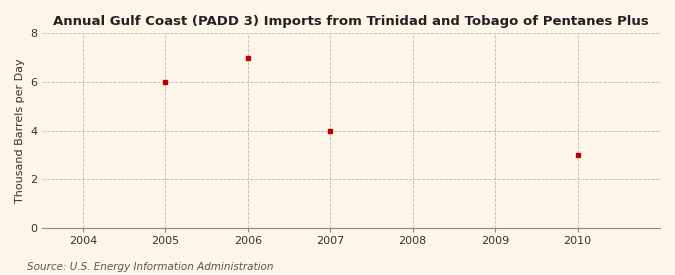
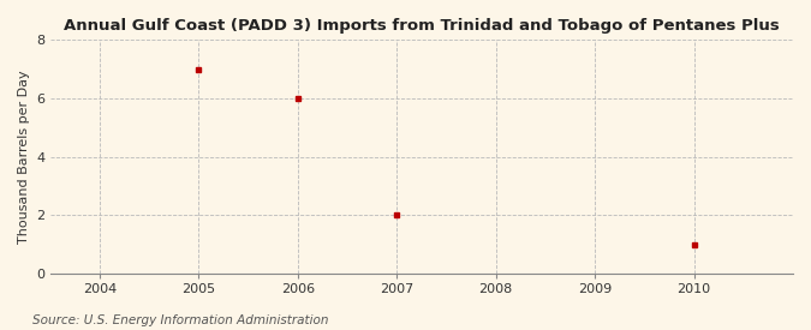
2005: 6 -> 7
2006: 7 -> 6
2007: 4 -> 2
2010: 3 -> 1
